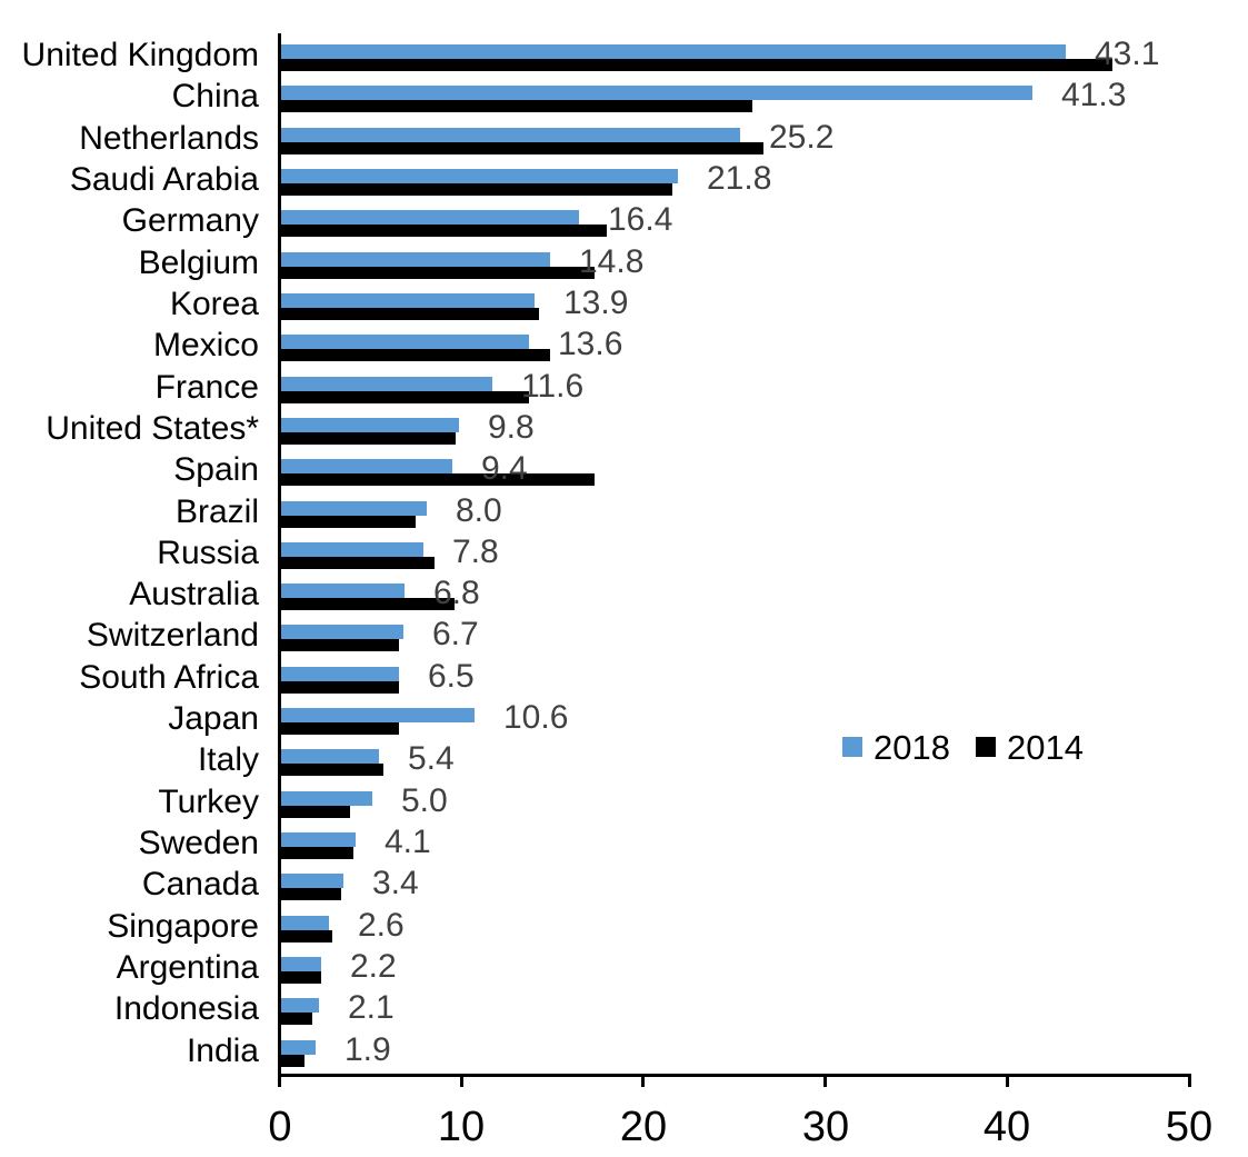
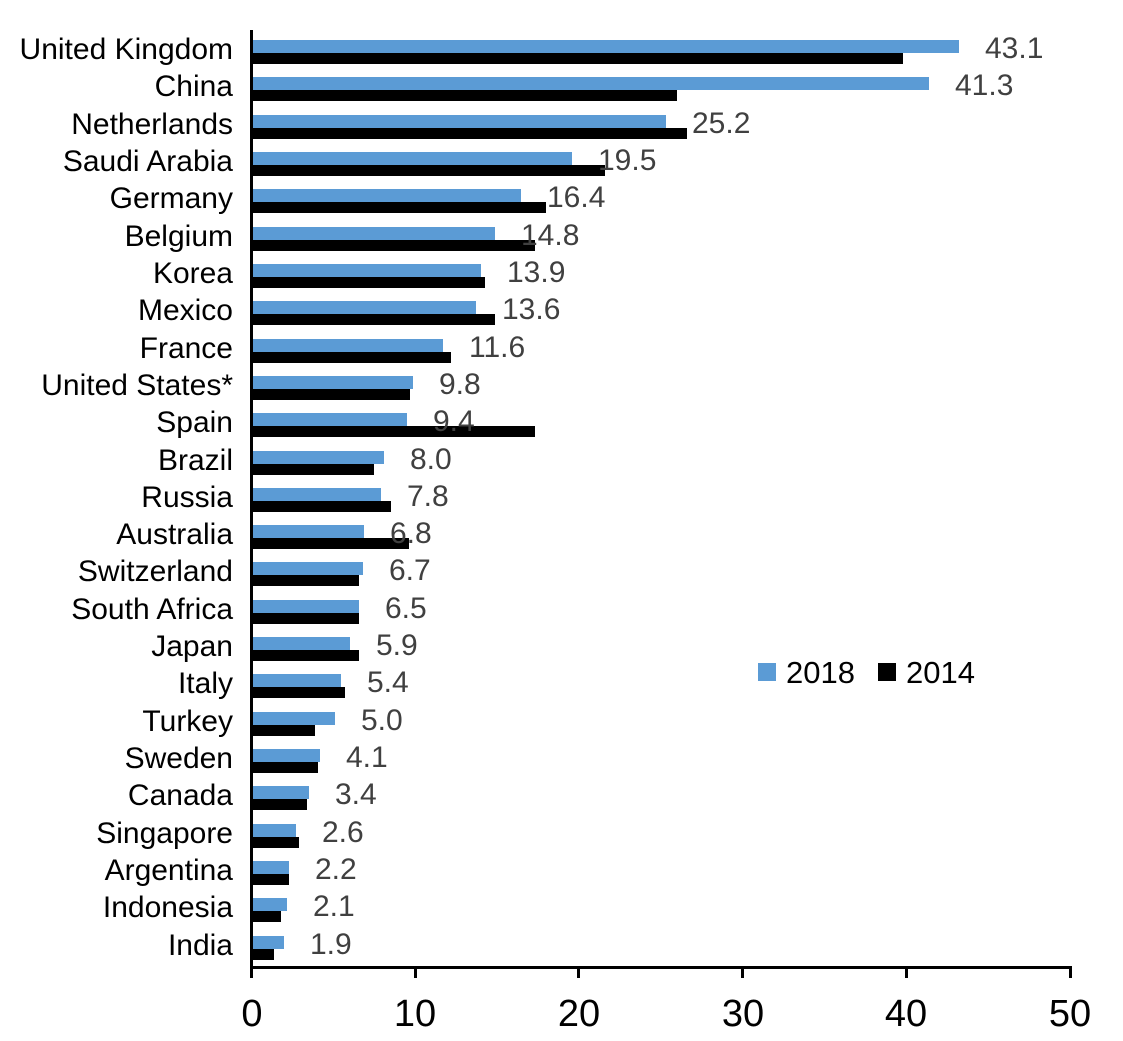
2014/United Kingdom: 45.7 -> 39.7
2018/Saudi Arabia: 21.8 -> 19.5
2014/France: 13.6 -> 12.1
2018/Japan: 10.6 -> 5.9
